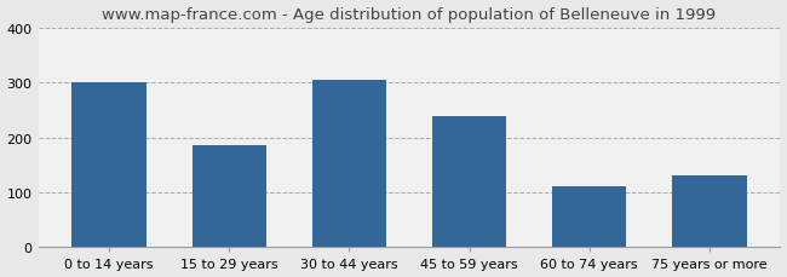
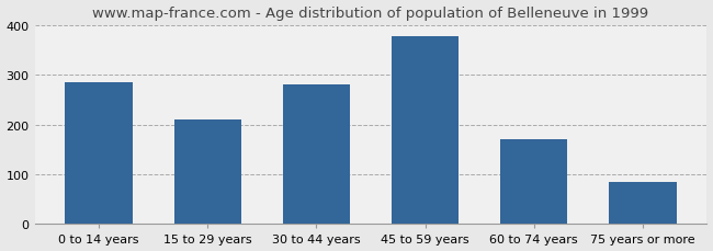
0 to 14 years: 300 -> 285
15 to 29 years: 185 -> 210
30 to 44 years: 305 -> 280
45 to 59 years: 240 -> 378
60 to 74 years: 110 -> 170
75 years or more: 130 -> 85
